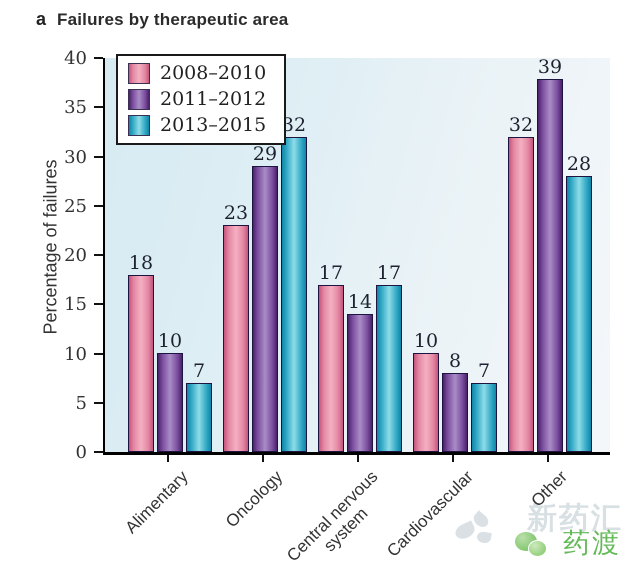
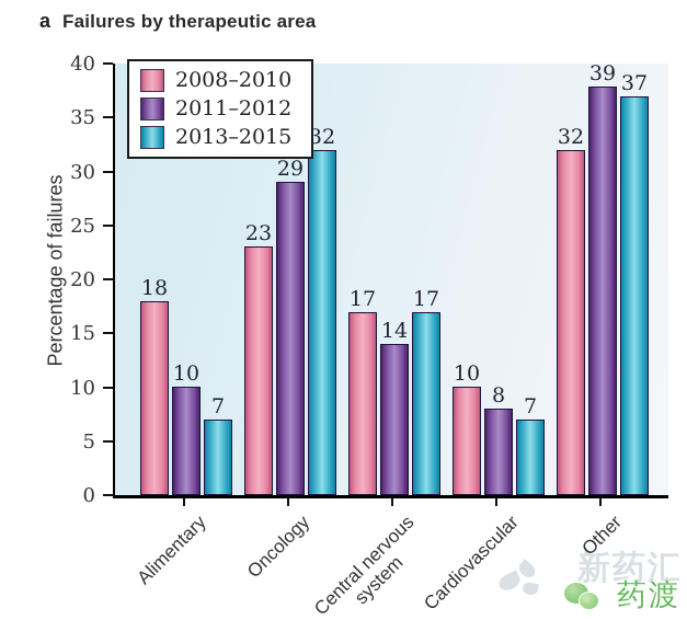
2013–2015/Other: 28 -> 37
